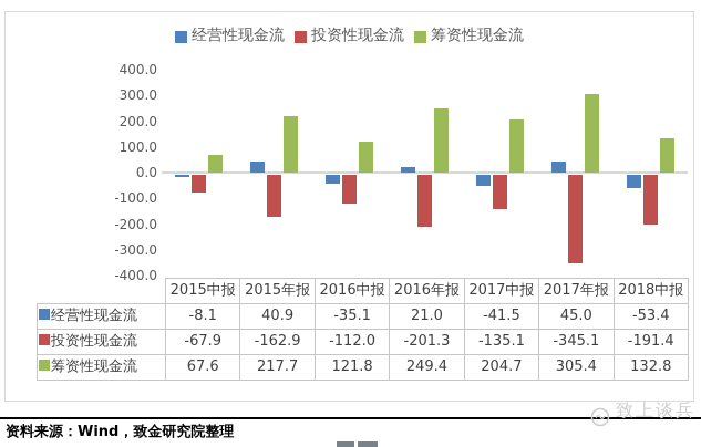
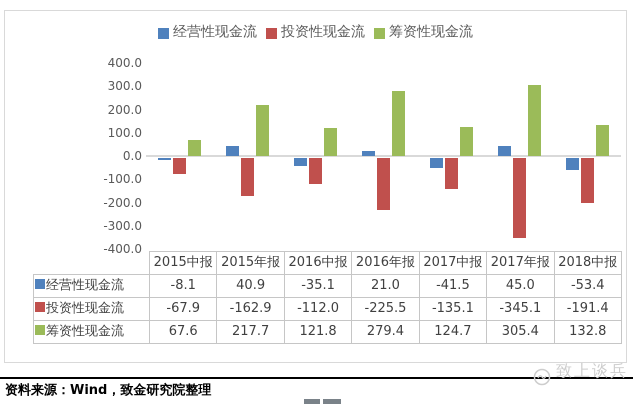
投资性现金流/2016年报: -201.3 -> -225.5
筹资性现金流/2016年报: 249.4 -> 279.4
筹资性现金流/2017中报: 204.7 -> 124.7
